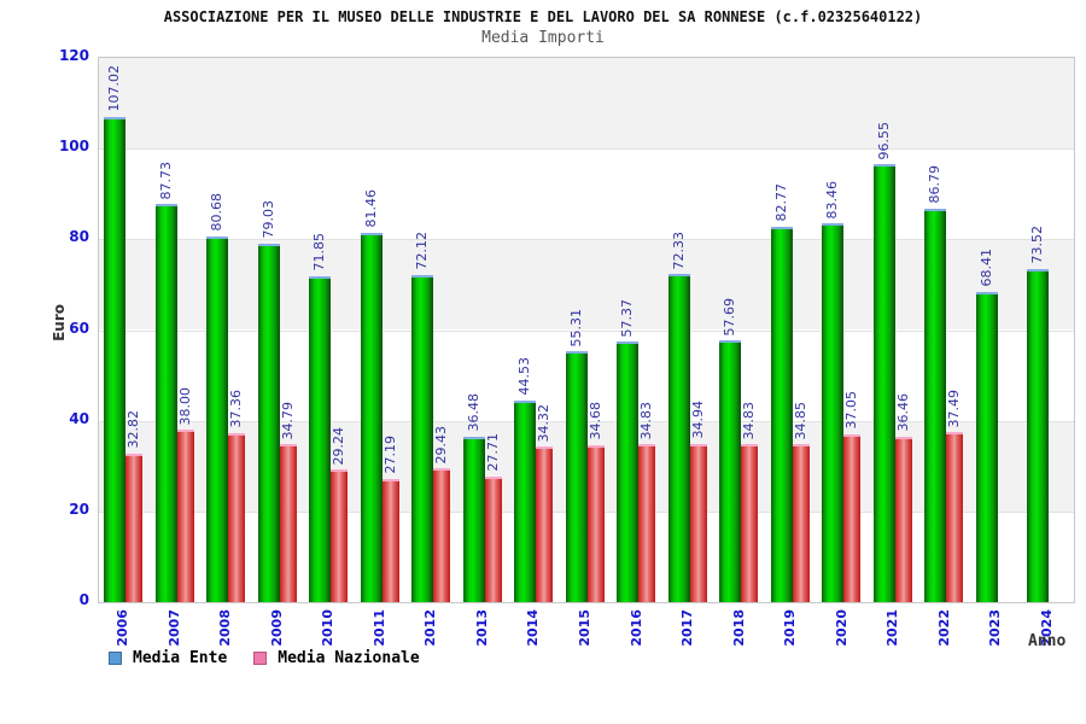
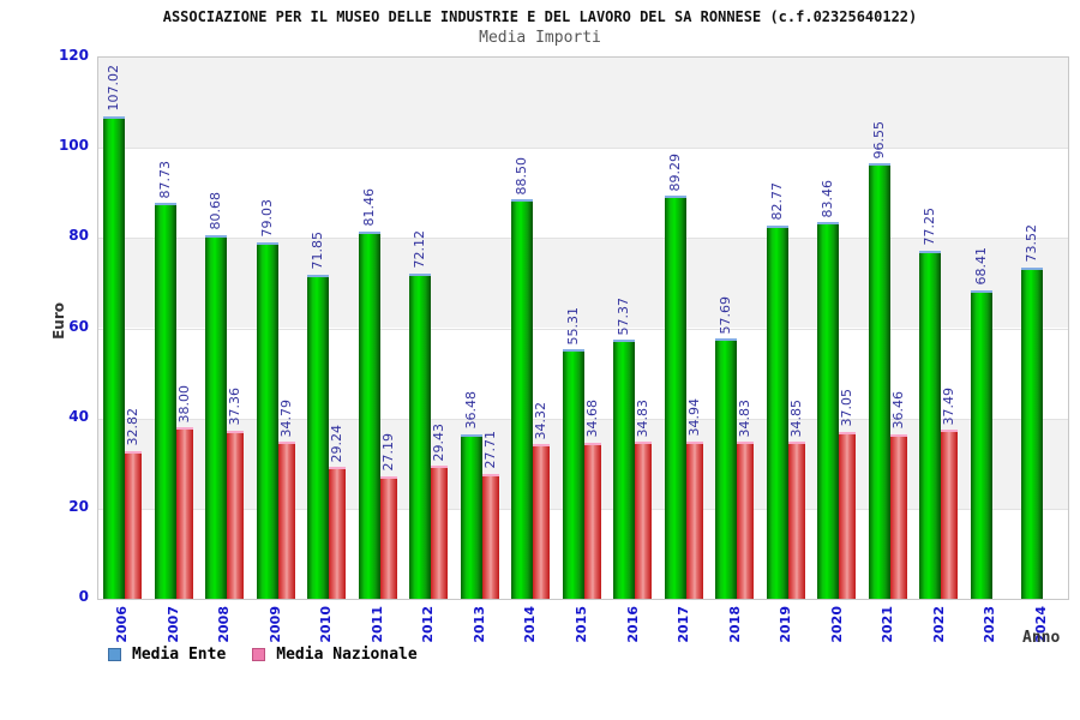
Media Ente/2014: 44.53 -> 88.50
Media Ente/2017: 72.33 -> 89.29
Media Ente/2022: 86.79 -> 77.25
